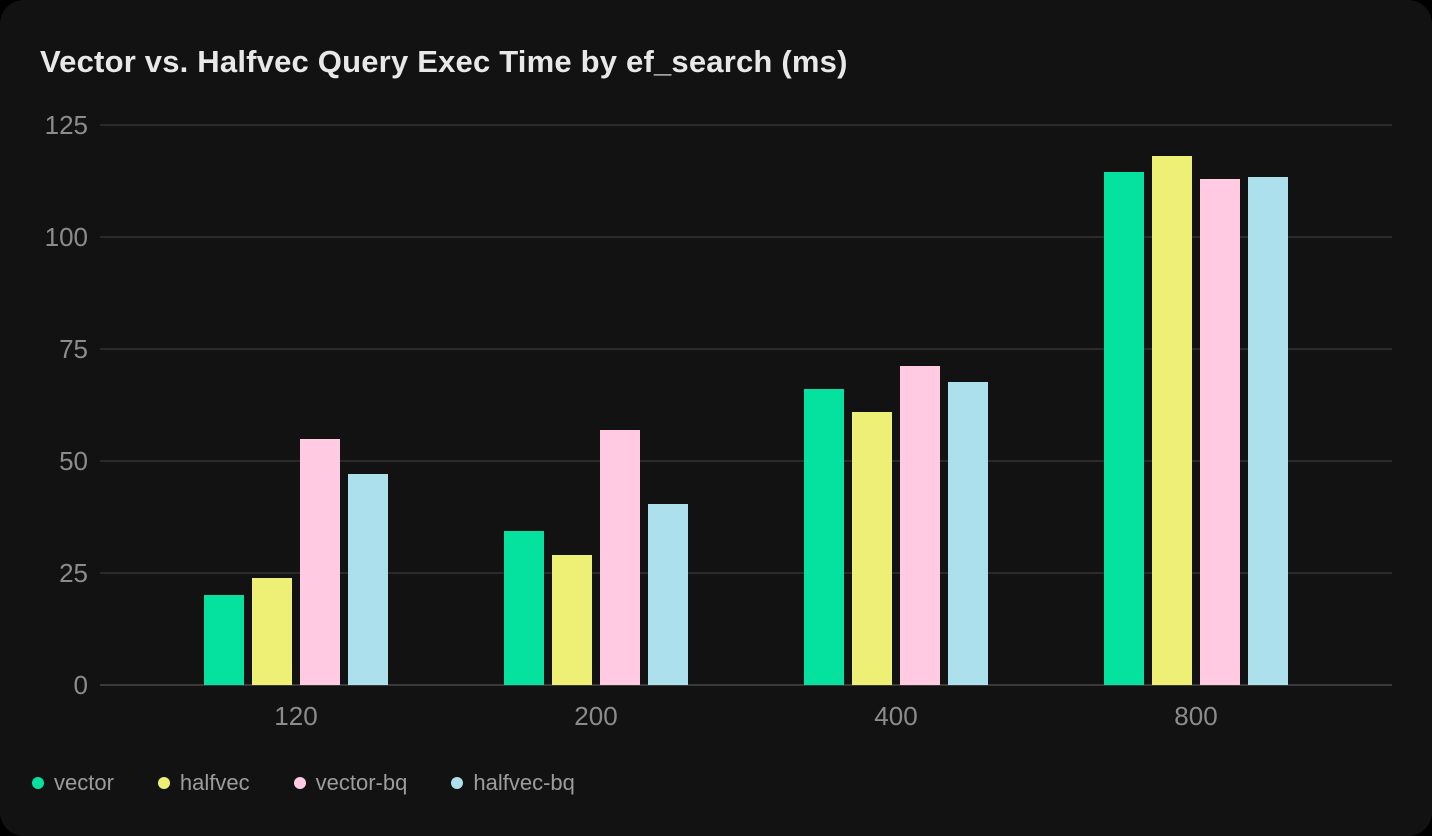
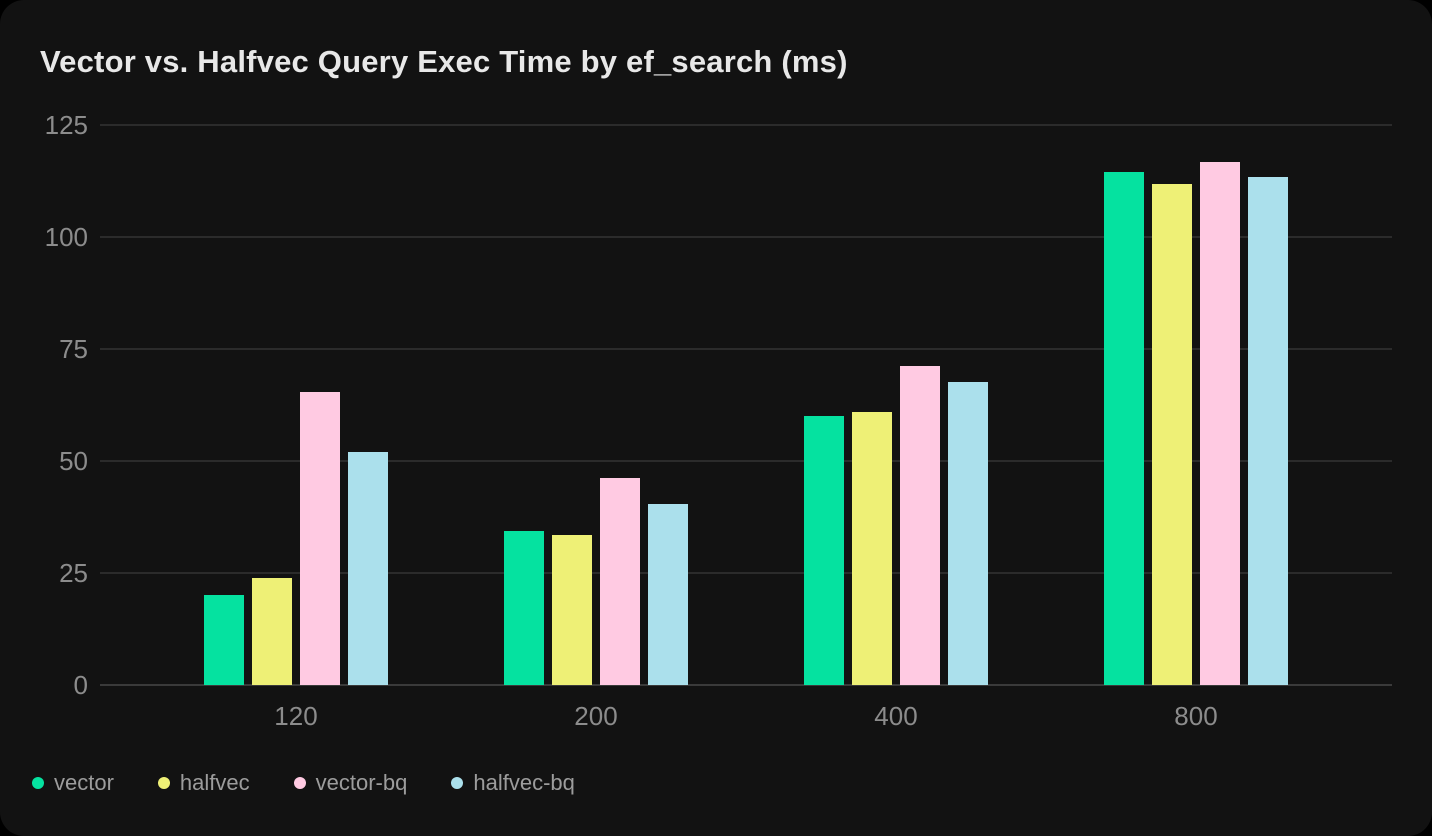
vector-bq/120: 55 -> 66
halfvec-bq/120: 47 -> 52
halfvec/200: 29 -> 33
vector-bq/200: 57 -> 46
vector/400: 66 -> 60
halfvec/800: 118 -> 112
vector-bq/800: 113 -> 117
